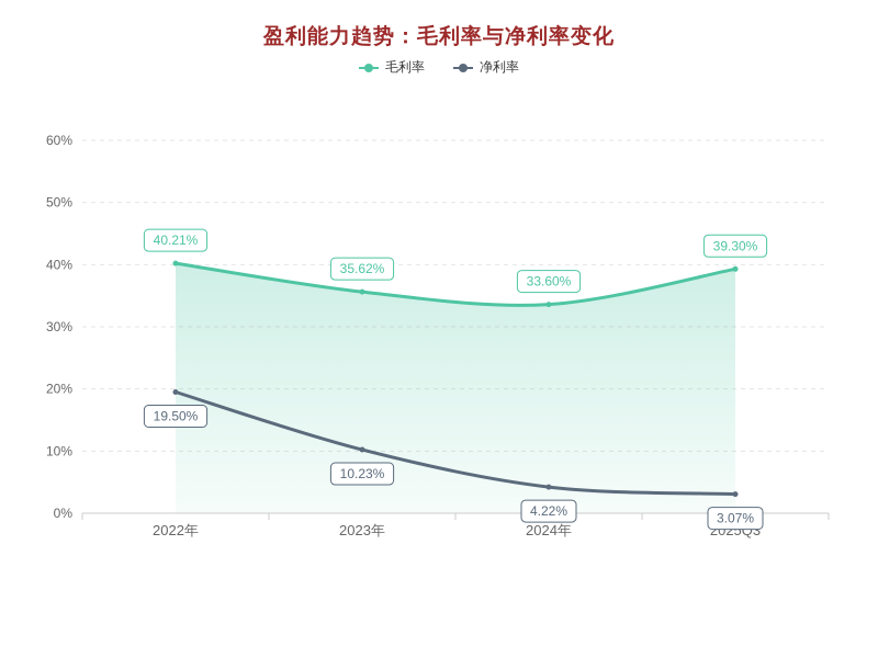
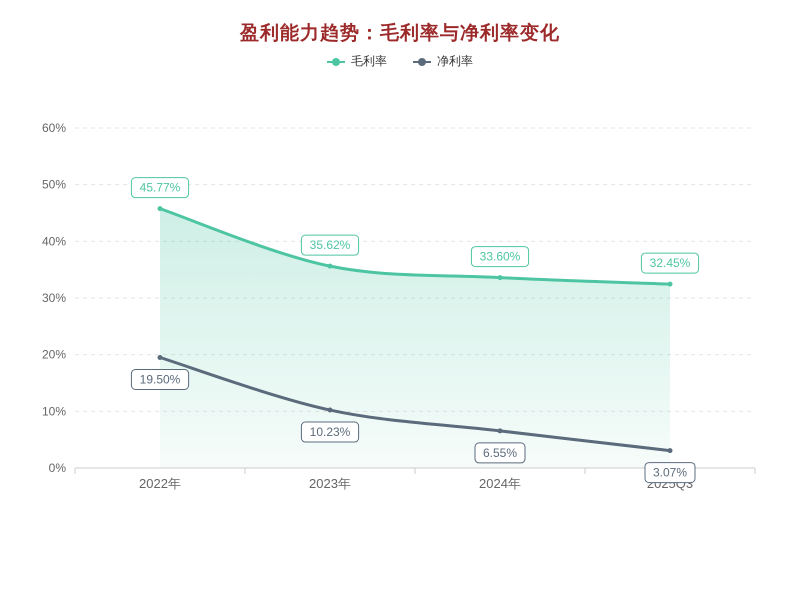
毛利率/2022年: 40.21% -> 45.77%
净利率/2024年: 4.22% -> 6.55%
毛利率/2025Q3: 39.30% -> 32.45%
